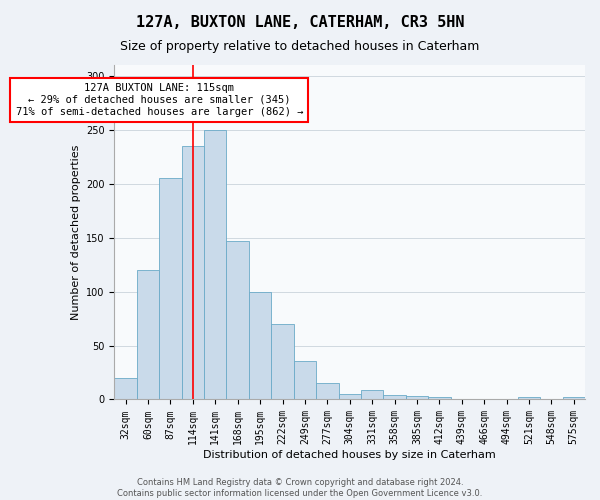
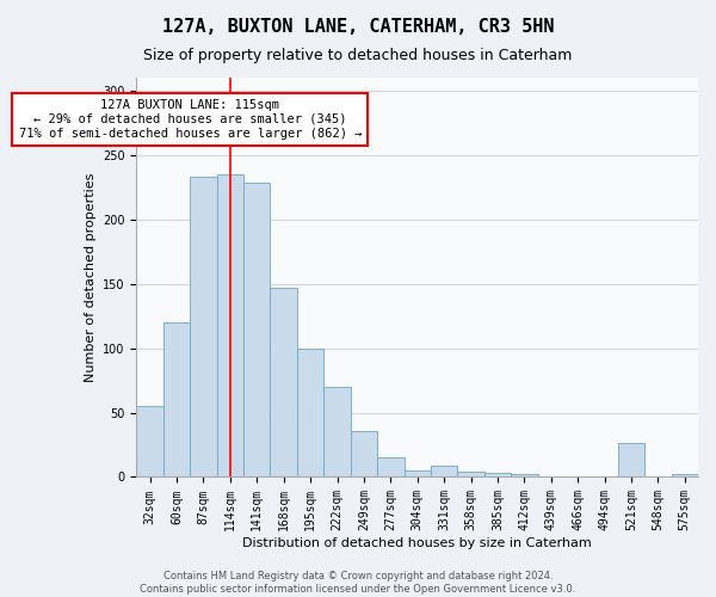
32sqm: 20 -> 55
87sqm: 205 -> 233
141sqm: 250 -> 228
521sqm: 2 -> 26
